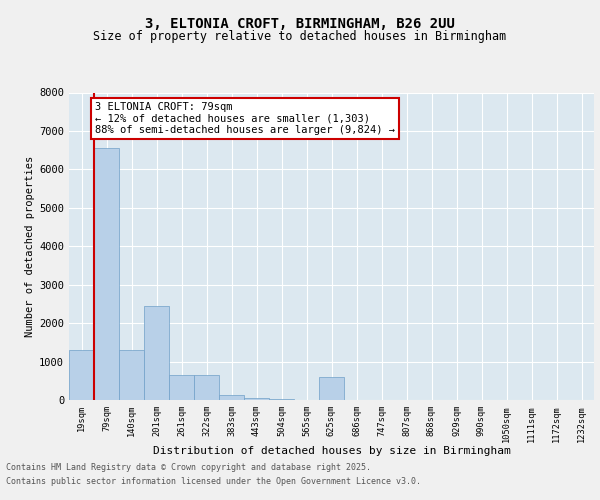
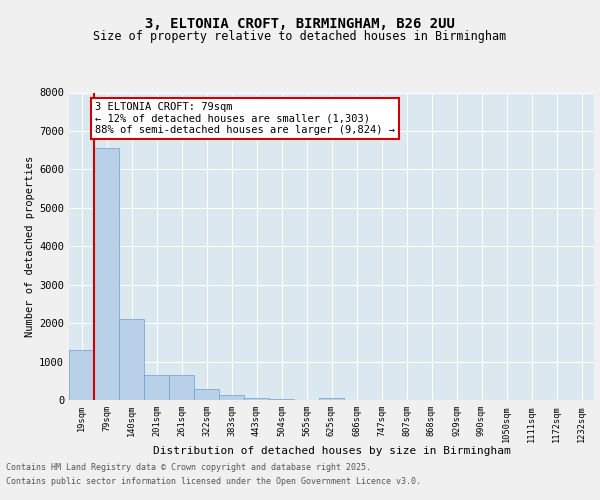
140sqm: 1300 -> 2100
201sqm: 2450 -> 650
322sqm: 650 -> 290
625sqm: 600 -> 50
